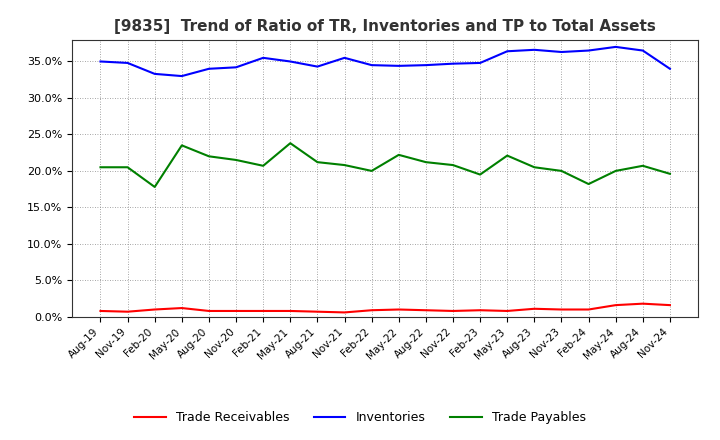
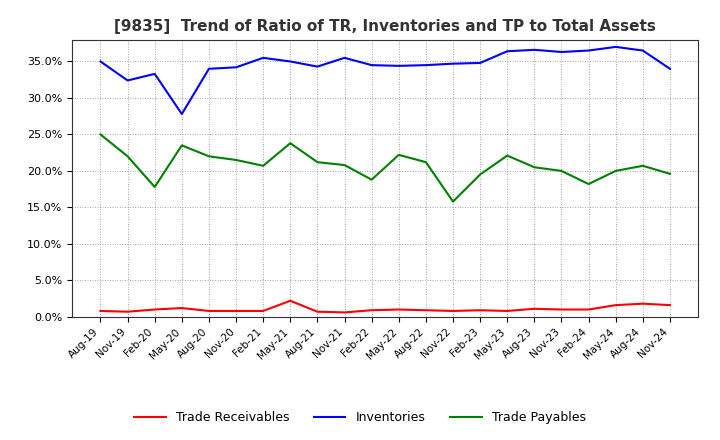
Trade Payables/Aug-19: 20.5% -> 25.0%
Inventories/Nov-19: 34.8% -> 32.4%
Trade Payables/Nov-19: 20.5% -> 22.0%
Inventories/May-20: 33.0% -> 27.8%
Trade Receivables/May-21: 0.8% -> 2.2%
Trade Payables/Feb-22: 20.0% -> 18.8%
Trade Payables/Nov-22: 20.8% -> 15.8%
